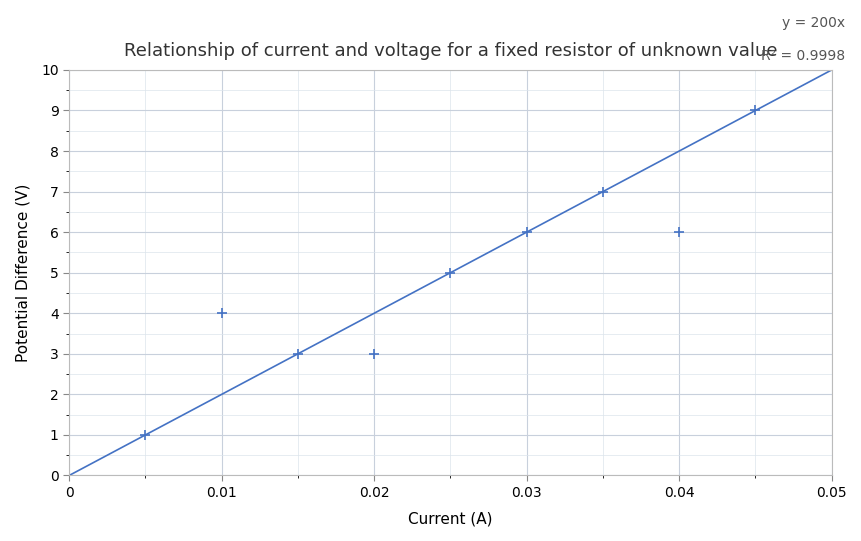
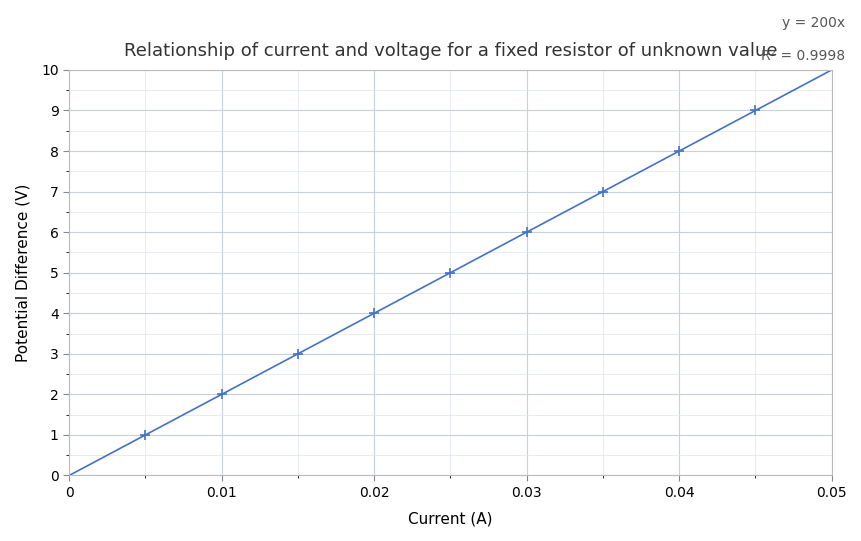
0.01: 4 -> 2
0.02: 3 -> 4
0.04: 6 -> 8
